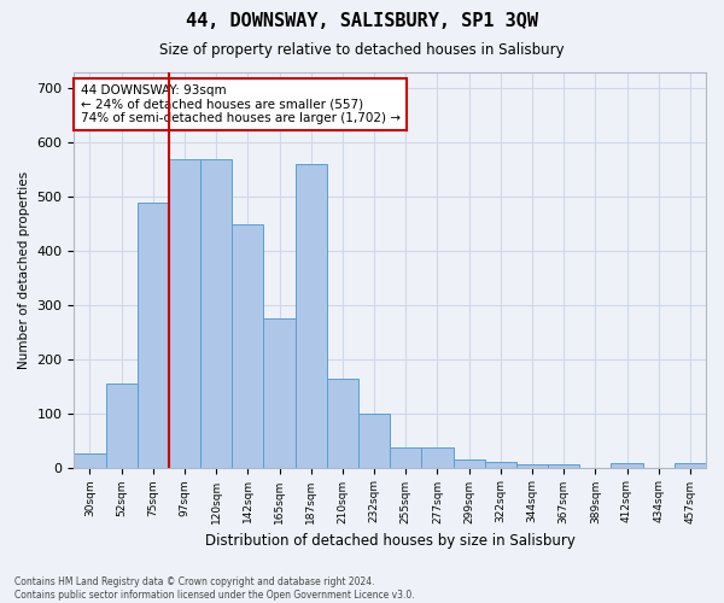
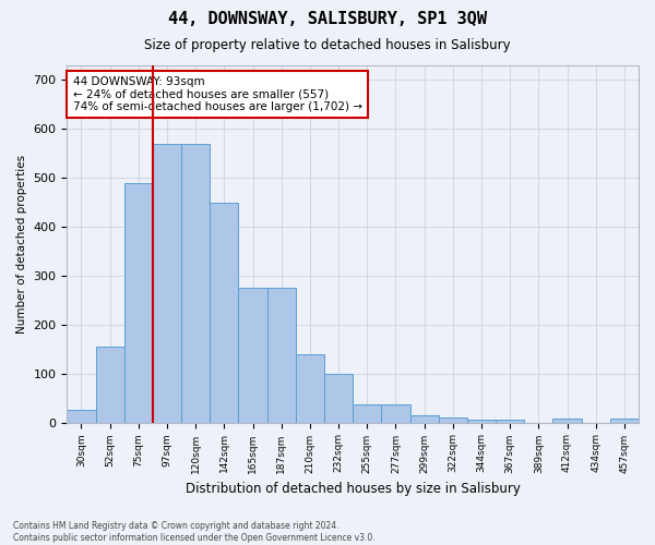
187sqm: 560 -> 275
210sqm: 165 -> 140
